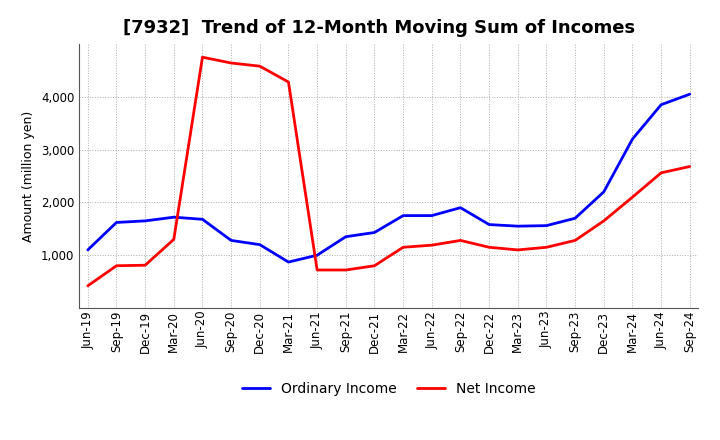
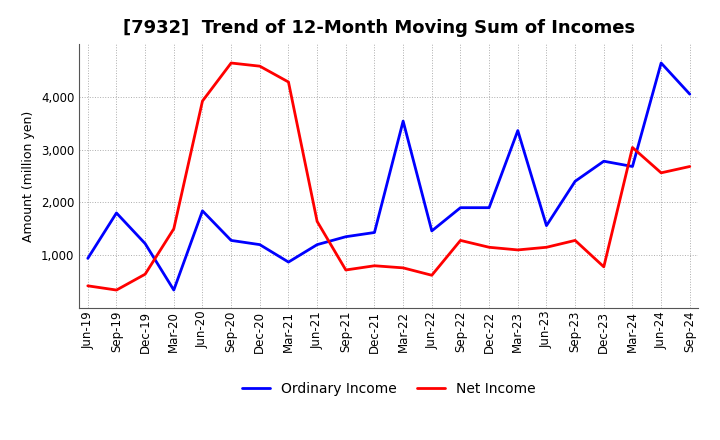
Ordinary Income/Jun-19: 1,100 -> 940
Ordinary Income/Sep-19: 1,620 -> 1,800
Net Income/Sep-19: 800 -> 340
Ordinary Income/Dec-19: 1,650 -> 1,220
Net Income/Dec-19: 810 -> 640
Ordinary Income/Mar-20: 1,720 -> 340
Net Income/Mar-20: 1,300 -> 1,500
Ordinary Income/Jun-20: 1,680 -> 1,840
Net Income/Jun-20: 4,750 -> 3,920
Ordinary Income/Jun-21: 1,000 -> 1,200
Net Income/Jun-21: 720 -> 1,640
Ordinary Income/Mar-22: 1,750 -> 3,540
Net Income/Mar-22: 1,150 -> 760
Ordinary Income/Jun-22: 1,750 -> 1,460
Net Income/Jun-22: 1,190 -> 620
Ordinary Income/Dec-22: 1,580 -> 1,900
Ordinary Income/Mar-23: 1,550 -> 3,360
Ordinary Income/Sep-23: 1,700 -> 2,400
Ordinary Income/Dec-23: 2,200 -> 2,780
Net Income/Dec-23: 1,650 -> 780
Ordinary Income/Mar-24: 3,200 -> 2,680
Net Income/Mar-24: 2,100 -> 3,040
Ordinary Income/Jun-24: 3,850 -> 4,640
